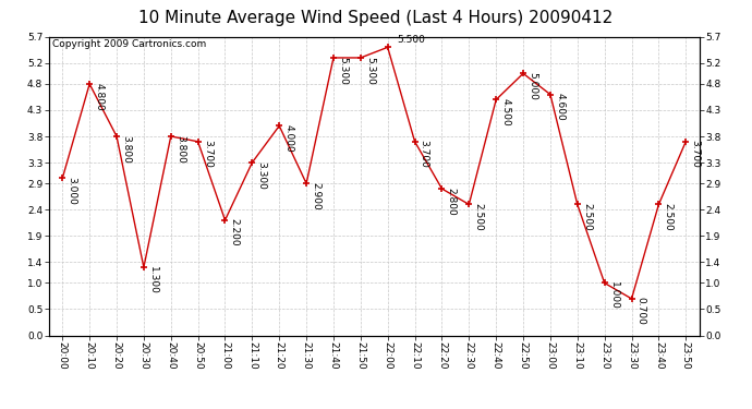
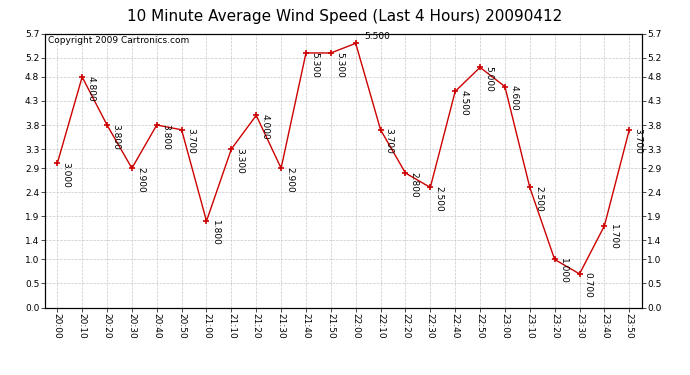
20:30: 1.300 -> 2.900
21:00: 2.200 -> 1.800
23:40: 2.500 -> 1.700
